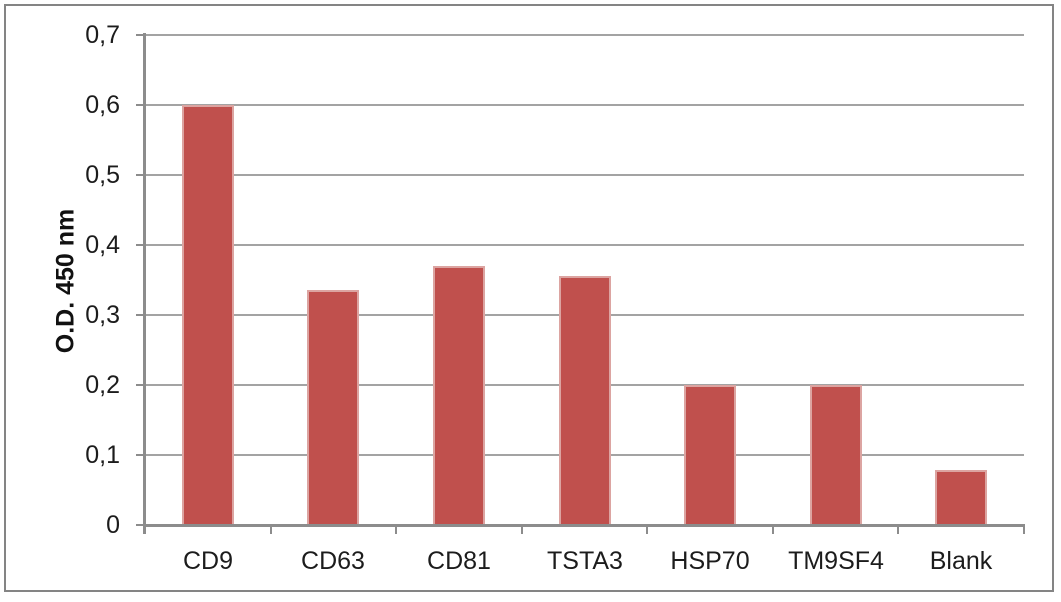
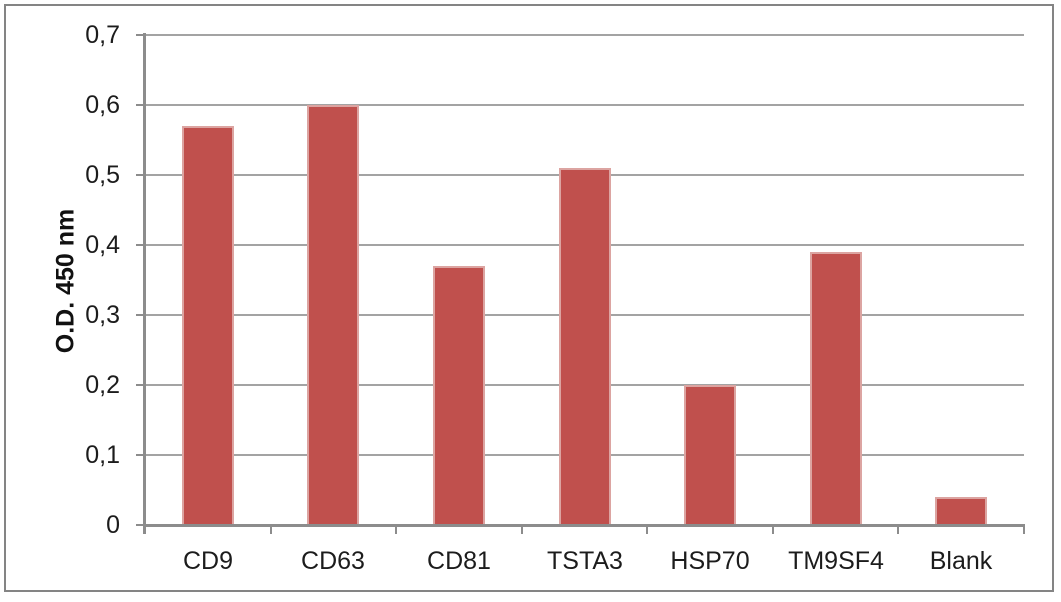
CD9: 0,60 -> 0,57
CD63: 0,34 -> 0,60
TSTA3: 0,35 -> 0,51
TM9SF4: 0,20 -> 0,39
Blank: 0,08 -> 0,04
